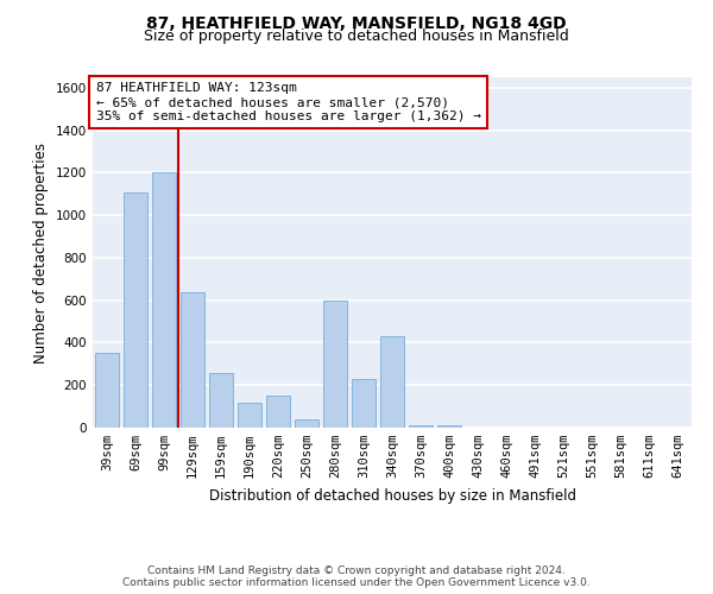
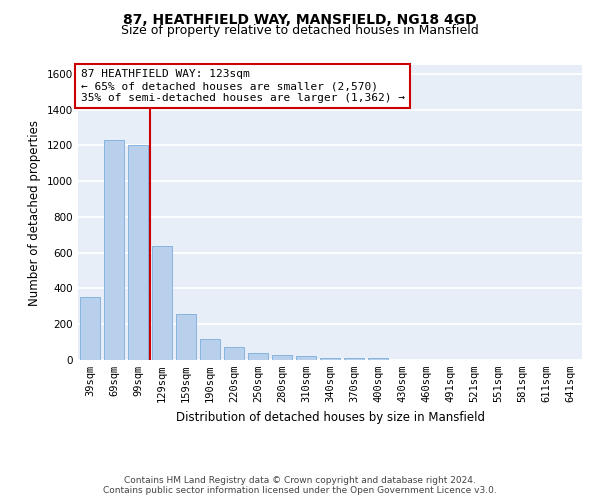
69sqm: 1110 -> 1230
220sqm: 150 -> 80
280sqm: 600 -> 30
310sqm: 230 -> 20
340sqm: 430 -> 10
